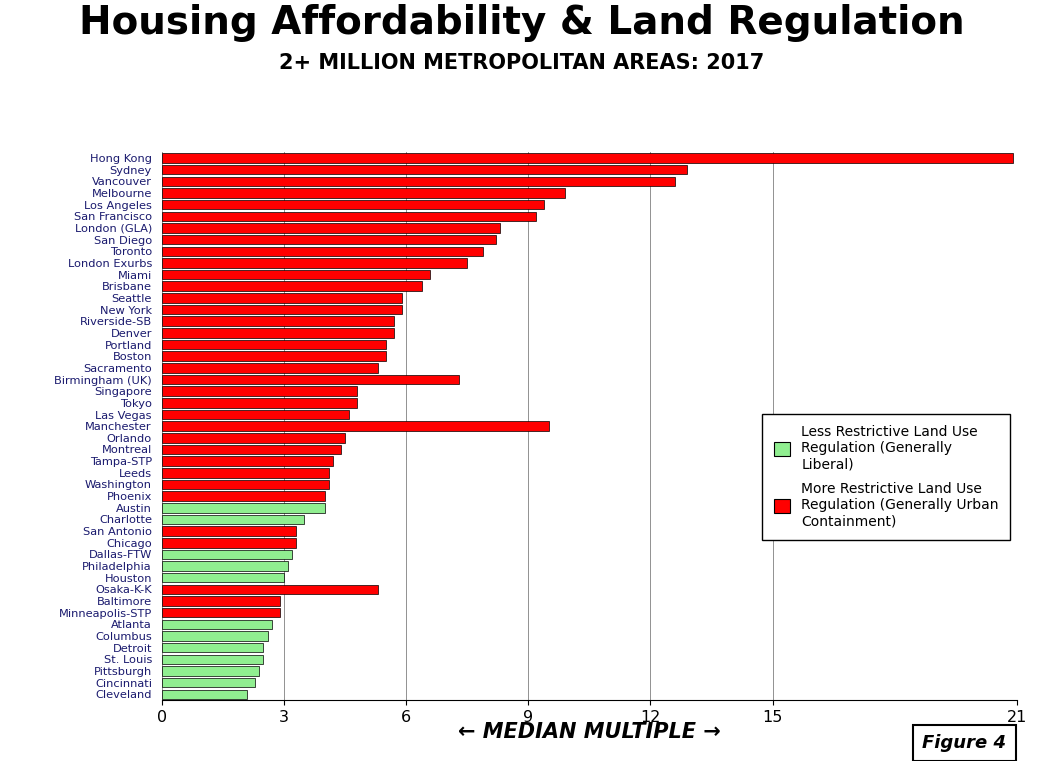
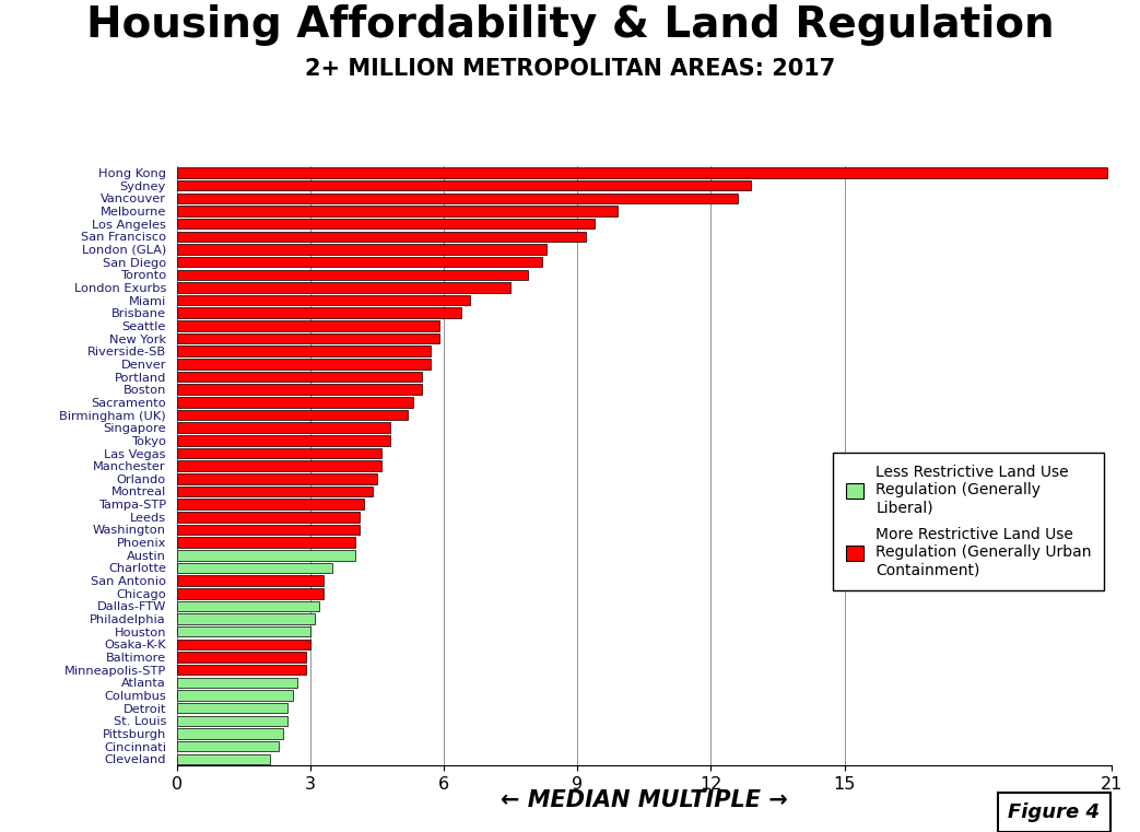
Birmingham (UK): 7.3 -> 5.2
Manchester: 9.5 -> 4.6
Osaka-K-K: 5.3 -> 3.0
